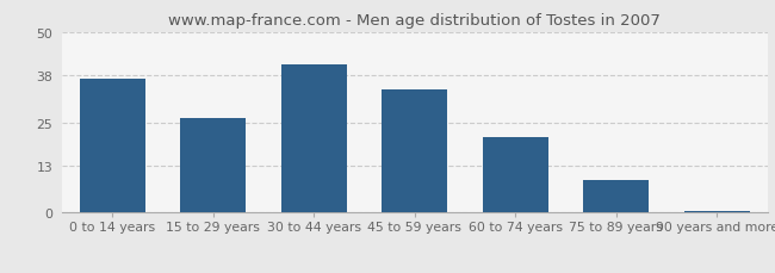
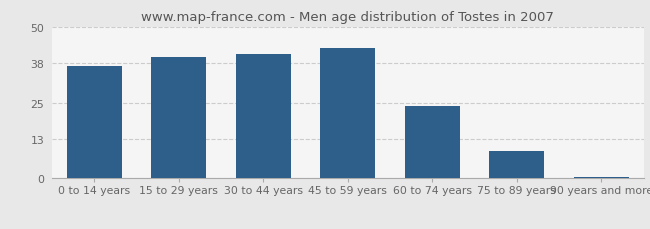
15 to 29 years: 26.0 -> 40.0
45 to 59 years: 34.0 -> 43.0
60 to 74 years: 21.0 -> 24.0
